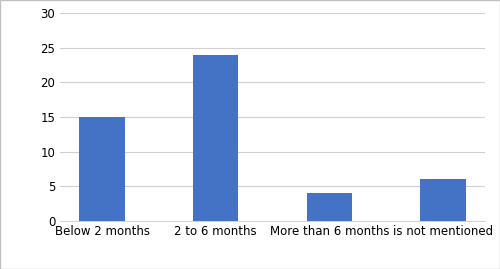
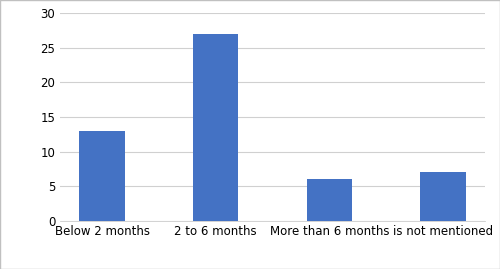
Below 2 months: 15 -> 13
2 to 6 months: 24 -> 27
More than 6 months: 4 -> 6
is not mentioned: 6 -> 7
